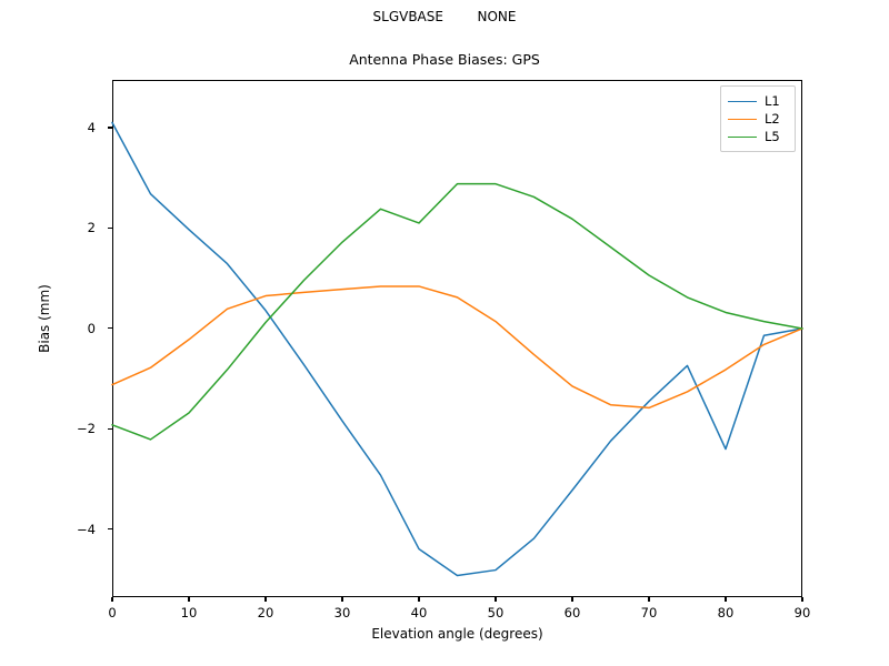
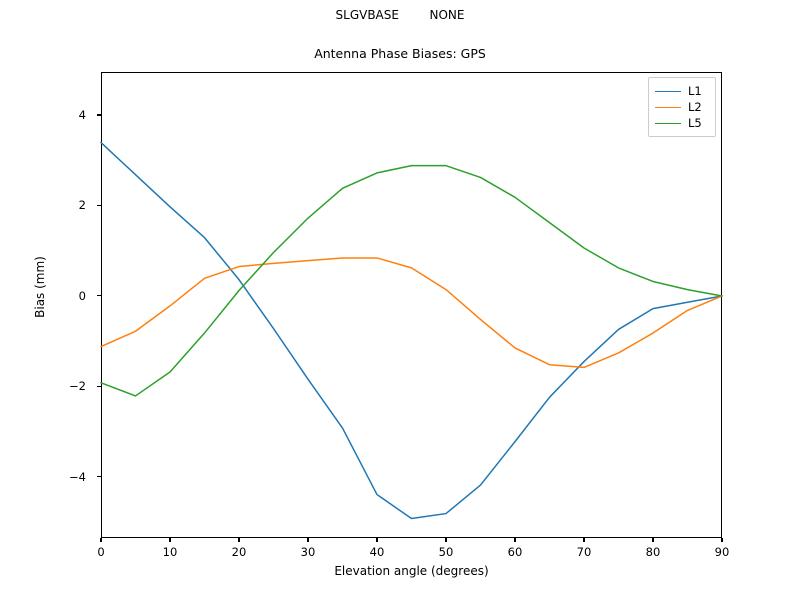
L1/0: 4.1 -> 3.4
L5/40: 2.1 -> 2.7
L1/80: -2.4 -> -0.3
